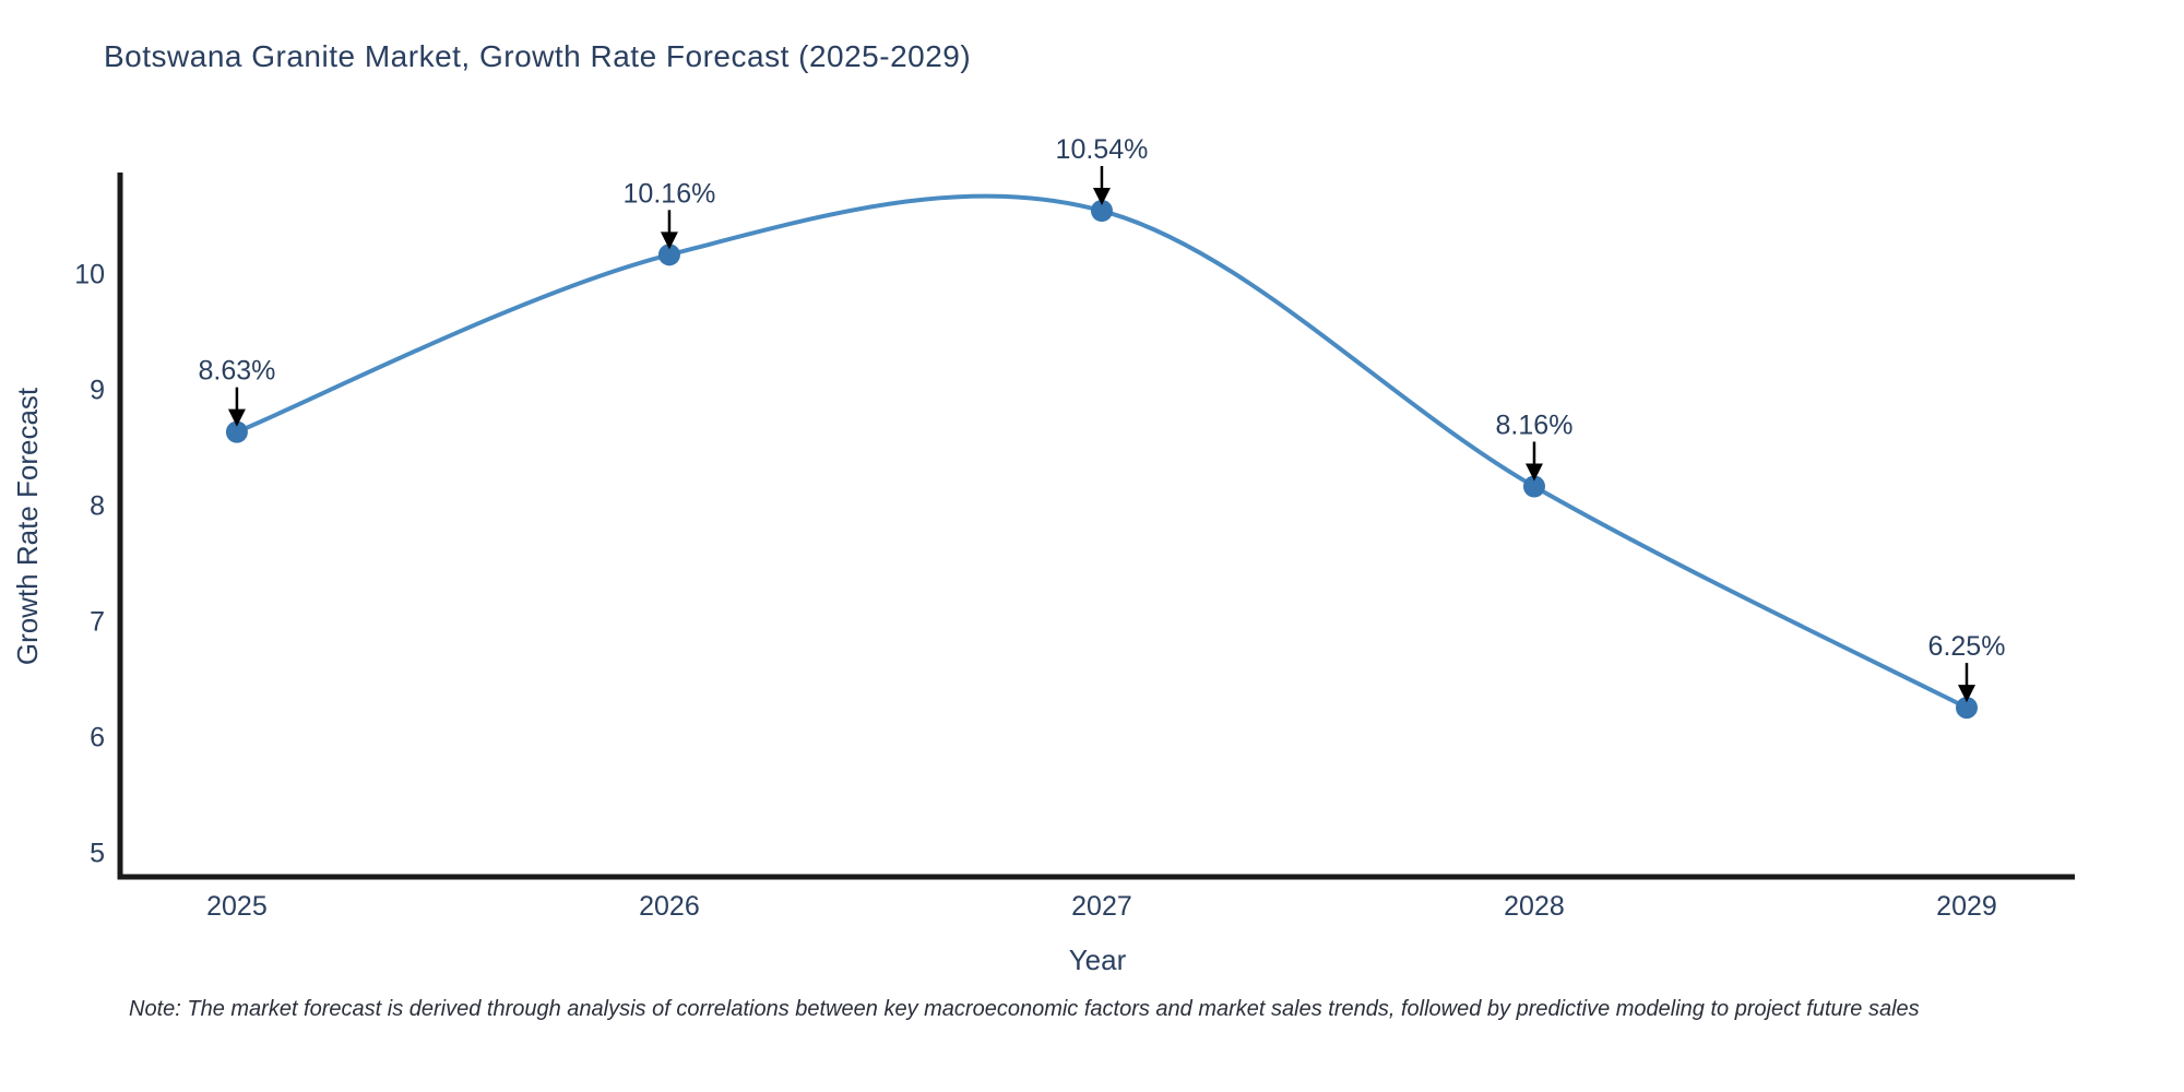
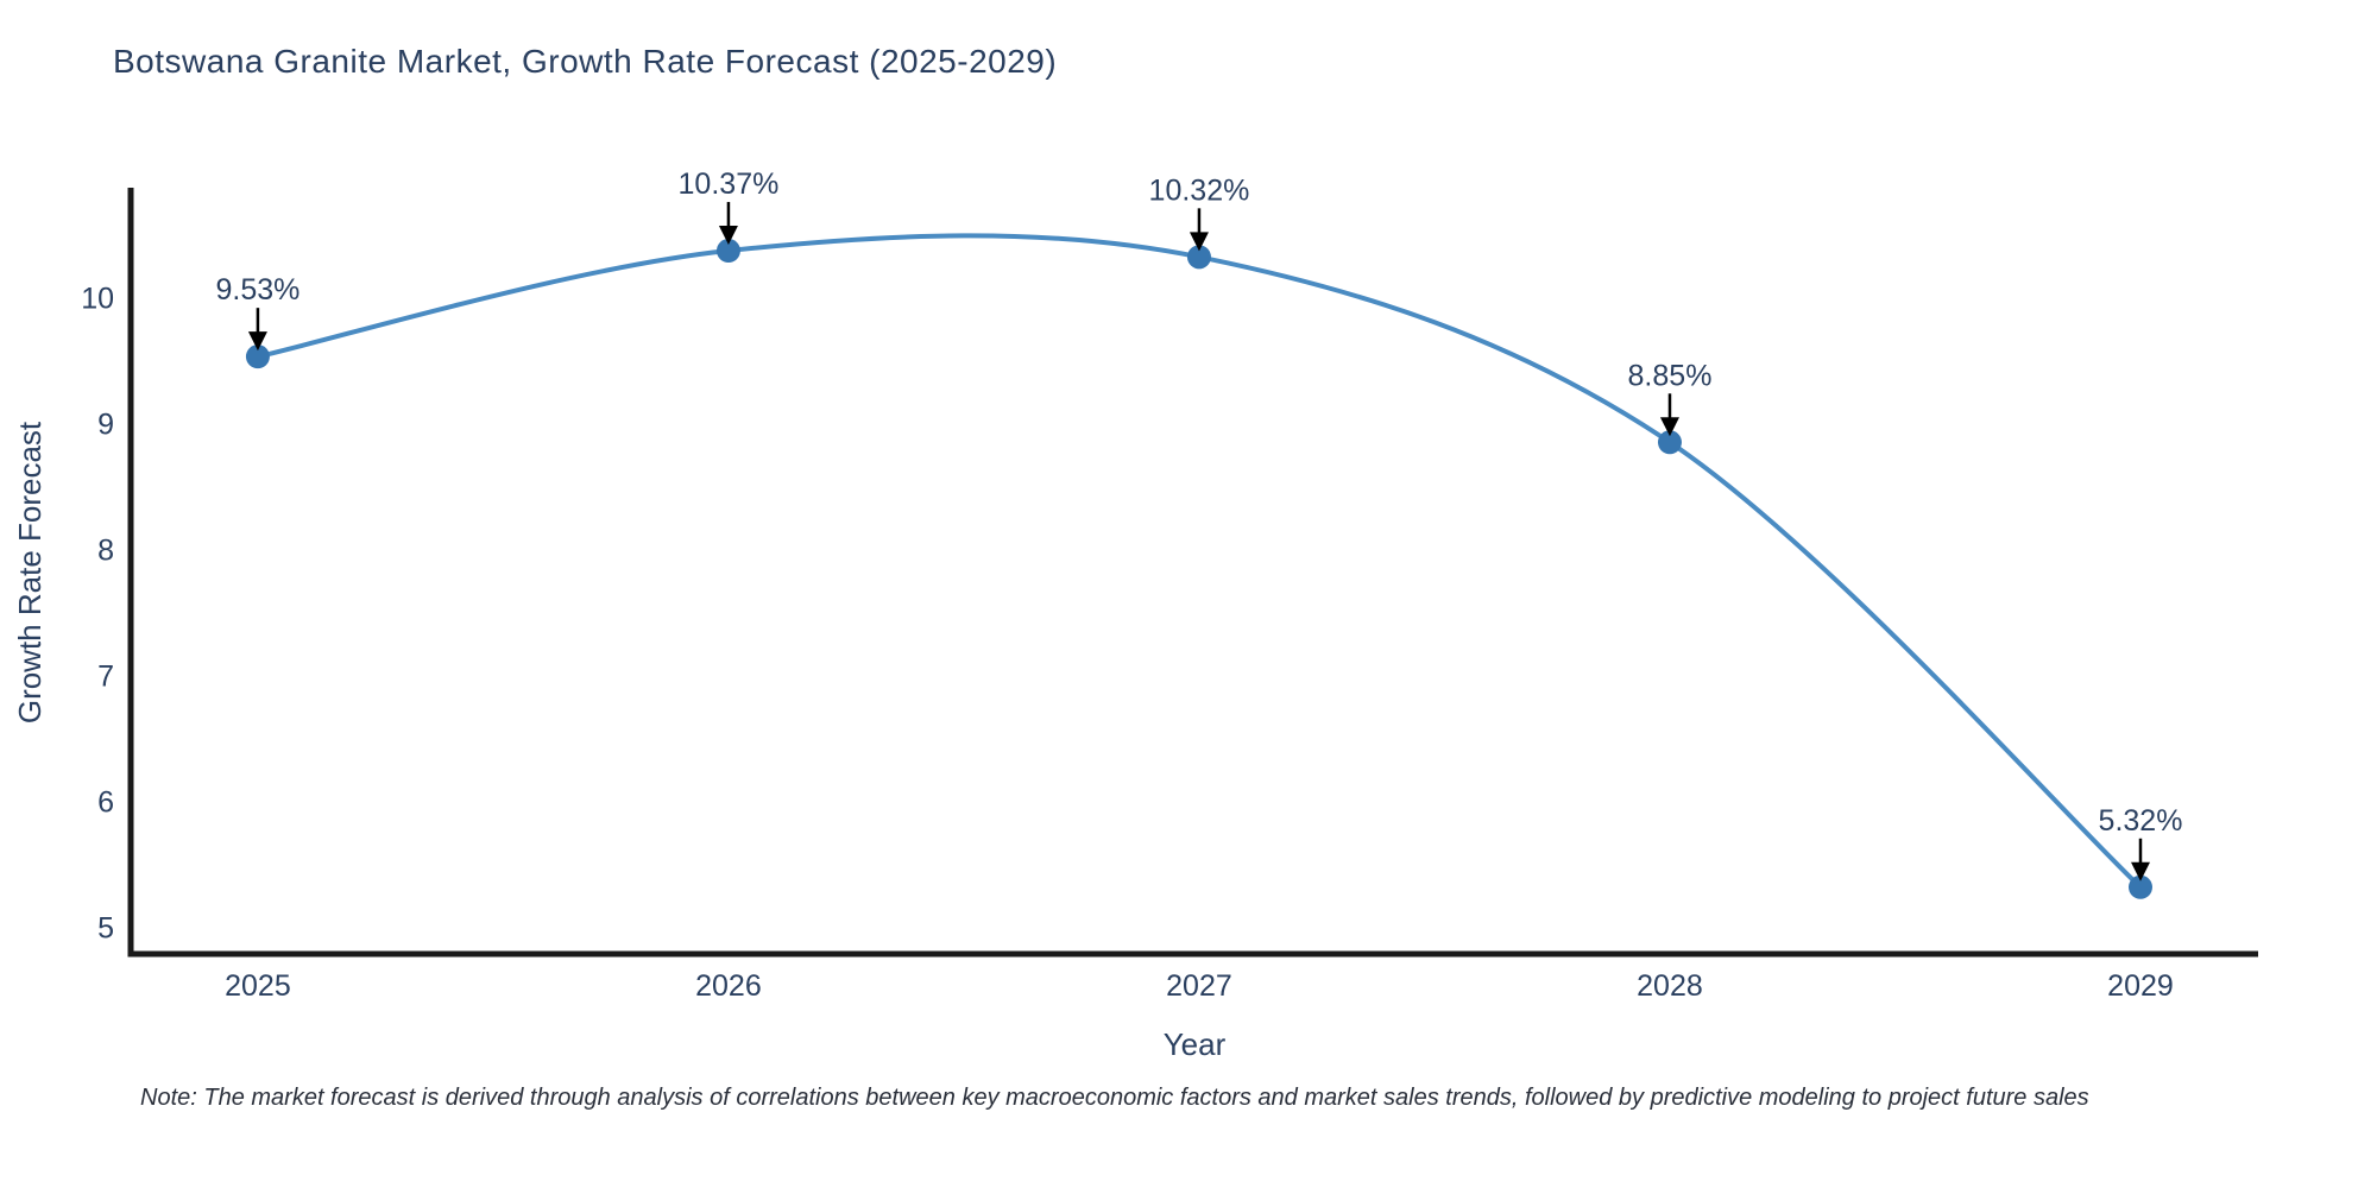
2025: 8.63% -> 9.53%
2026: 10.16% -> 10.37%
2027: 10.54% -> 10.32%
2028: 8.16% -> 8.85%
2029: 6.25% -> 5.32%
